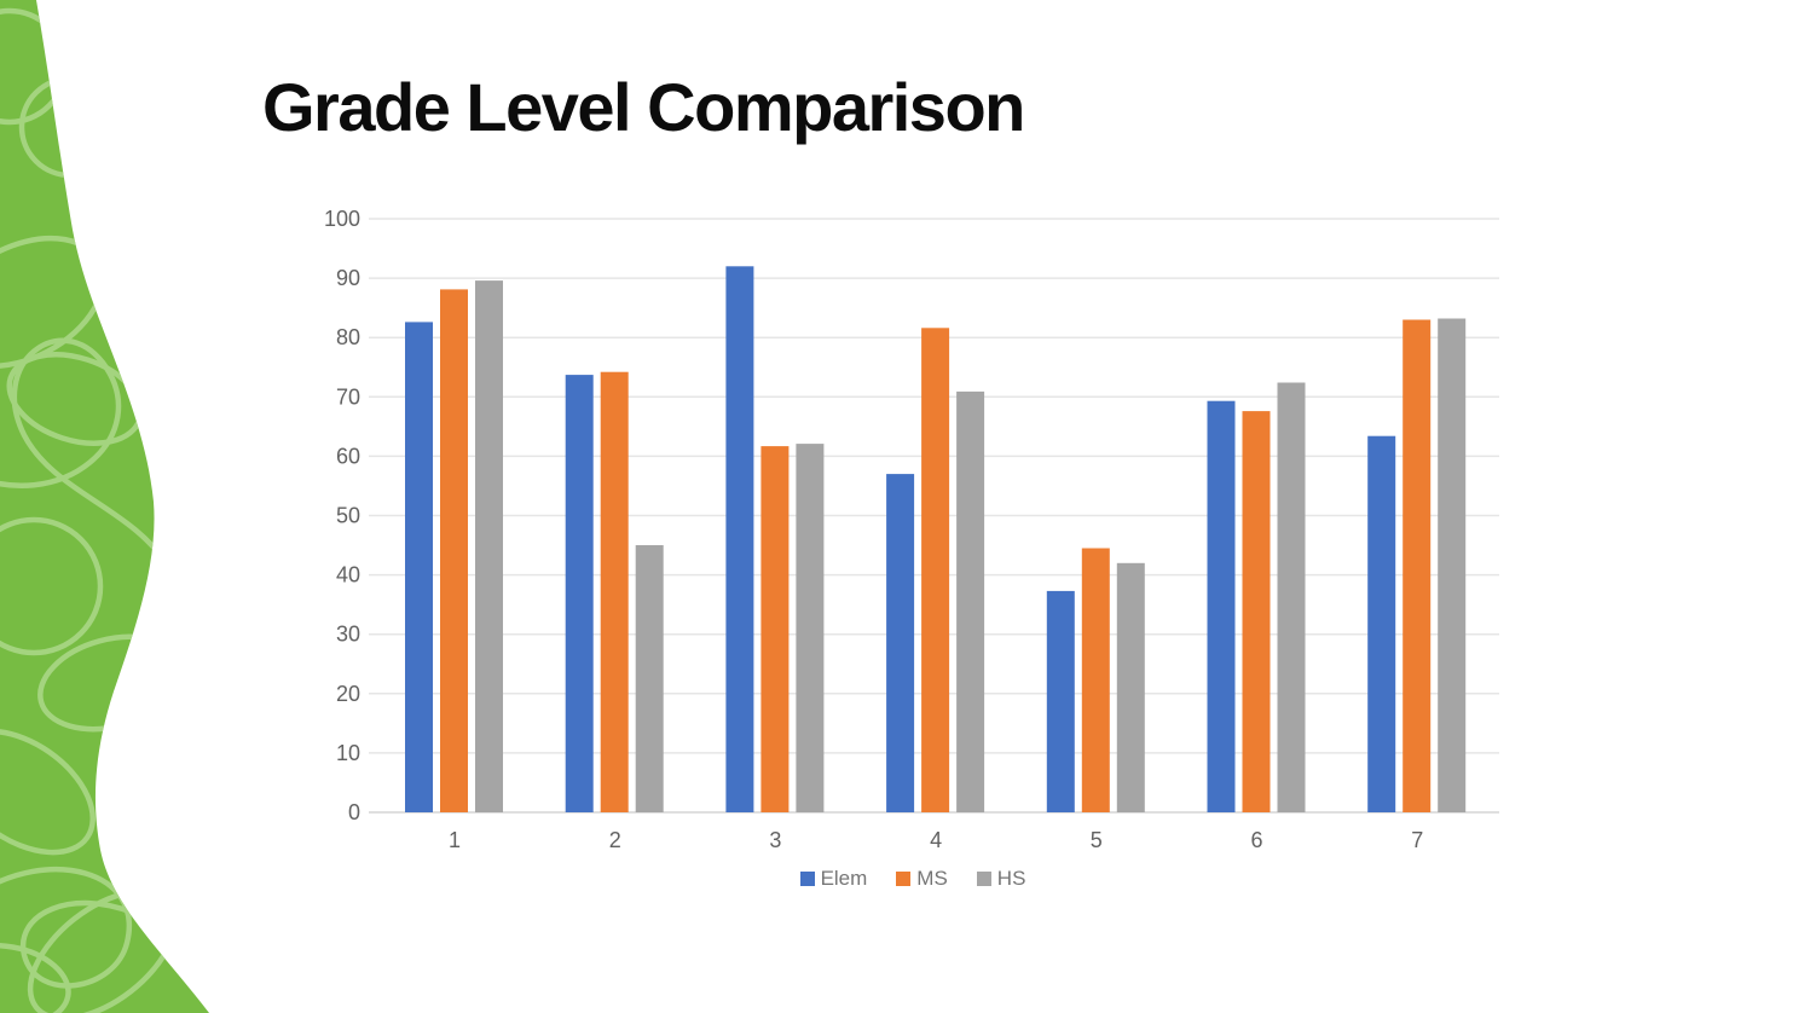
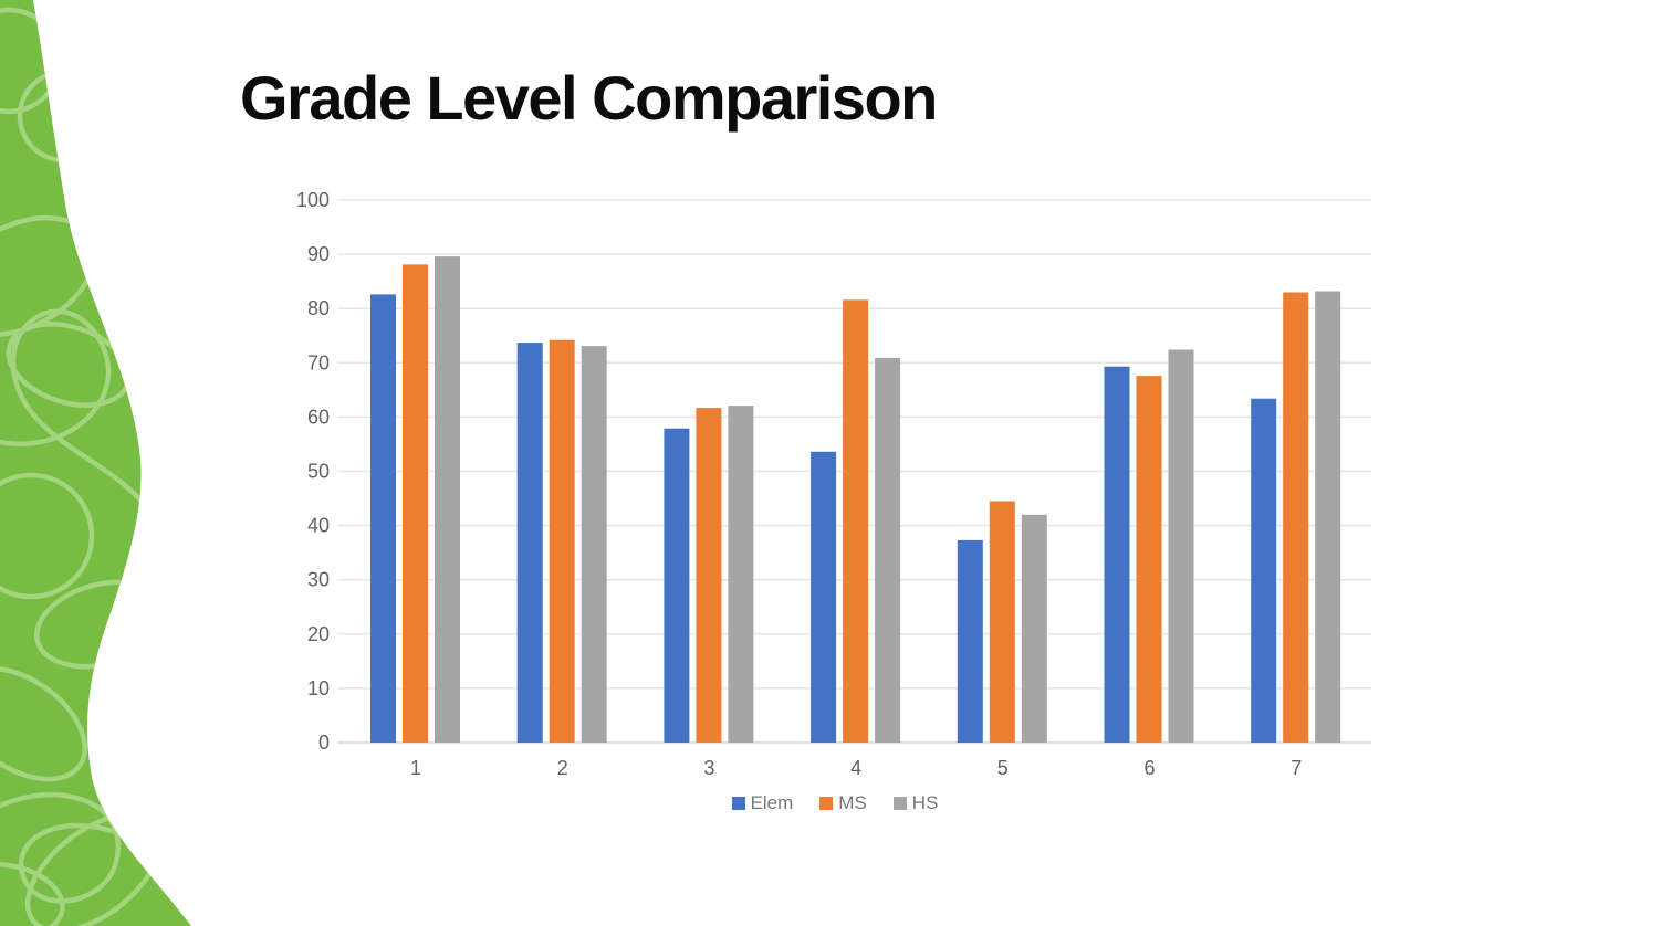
HS/2: 45 -> 73
Elem/3: 92 -> 58
Elem/4: 57 -> 54
